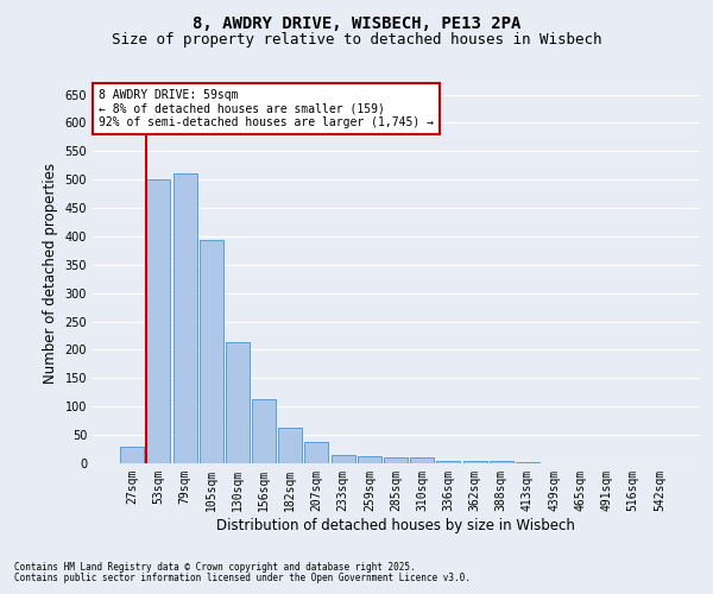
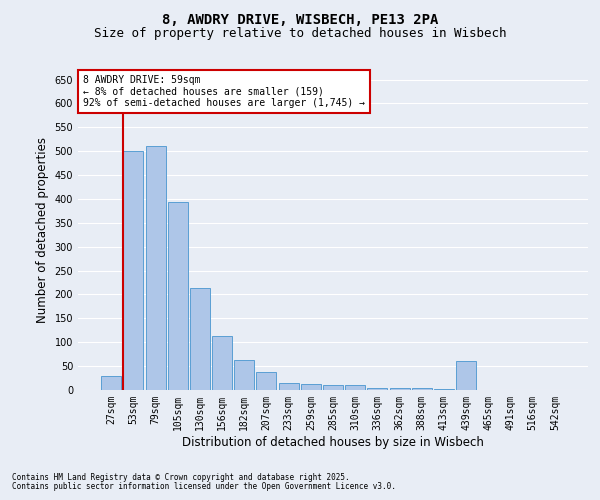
439sqm: 1 -> 60
